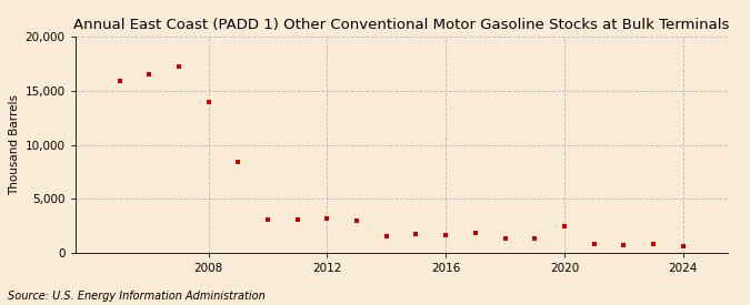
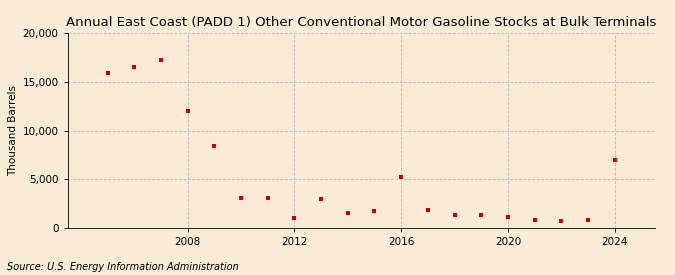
2008: 14,000 -> 12,000
2012: 3,200 -> 1,000
2016: 1,700 -> 5,200
2020: 2,500 -> 1,200
2024: 600 -> 7,000
